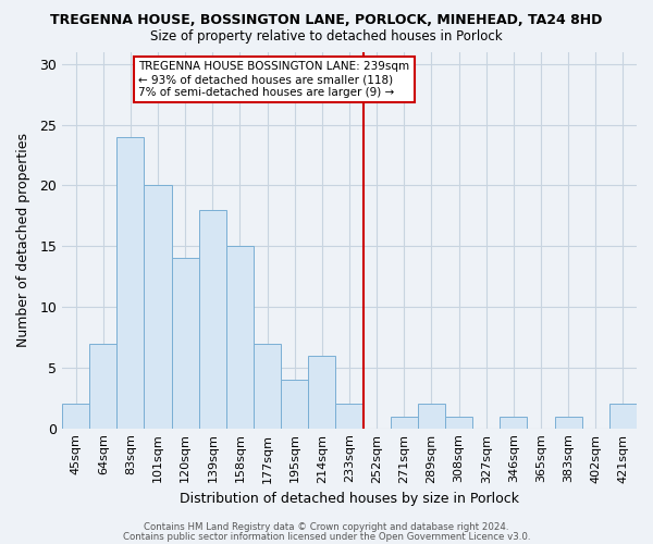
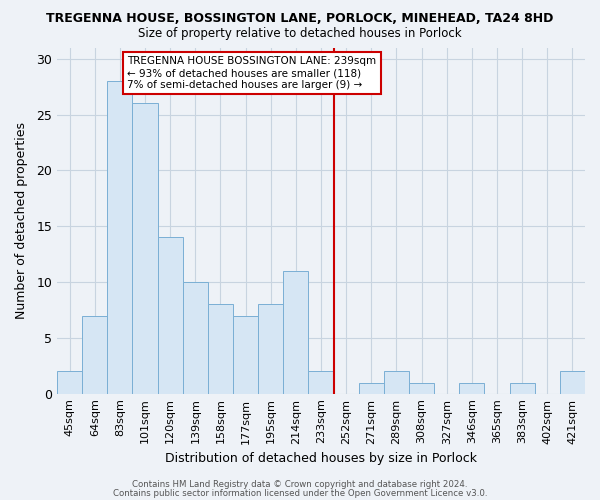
83sqm: 24 -> 28
101sqm: 20 -> 26
139sqm: 18 -> 10
158sqm: 15 -> 8
195sqm: 4 -> 8
214sqm: 6 -> 11
